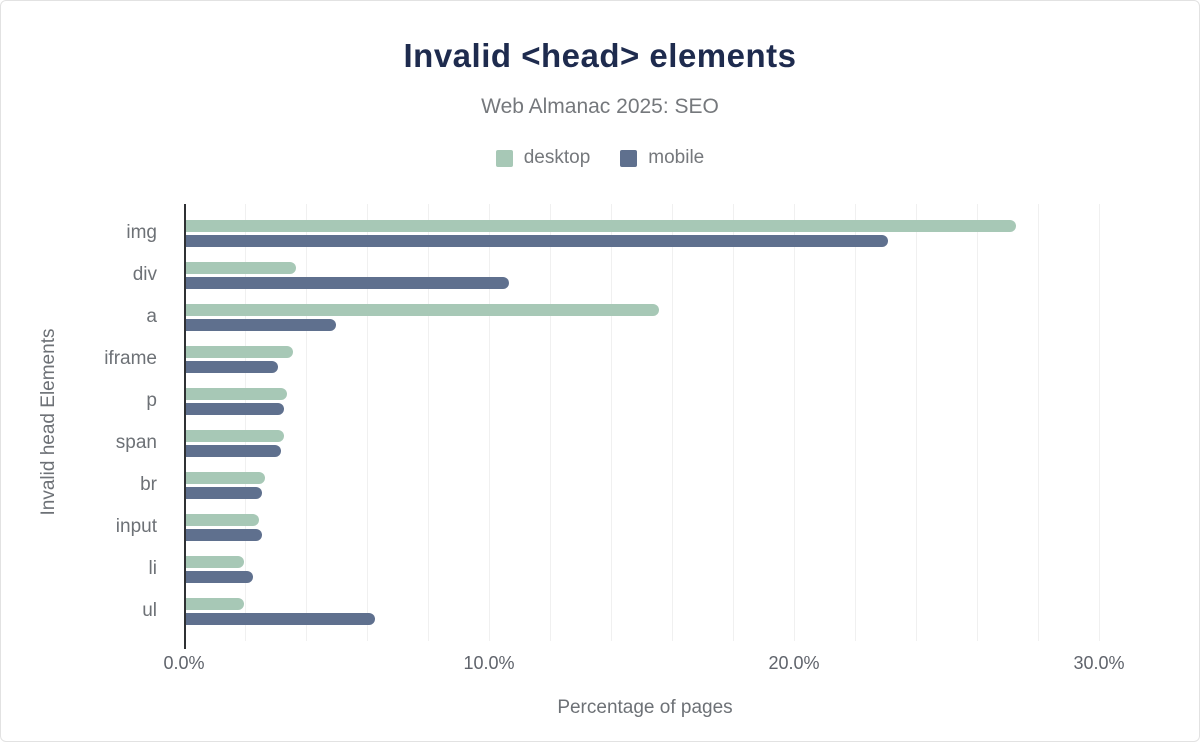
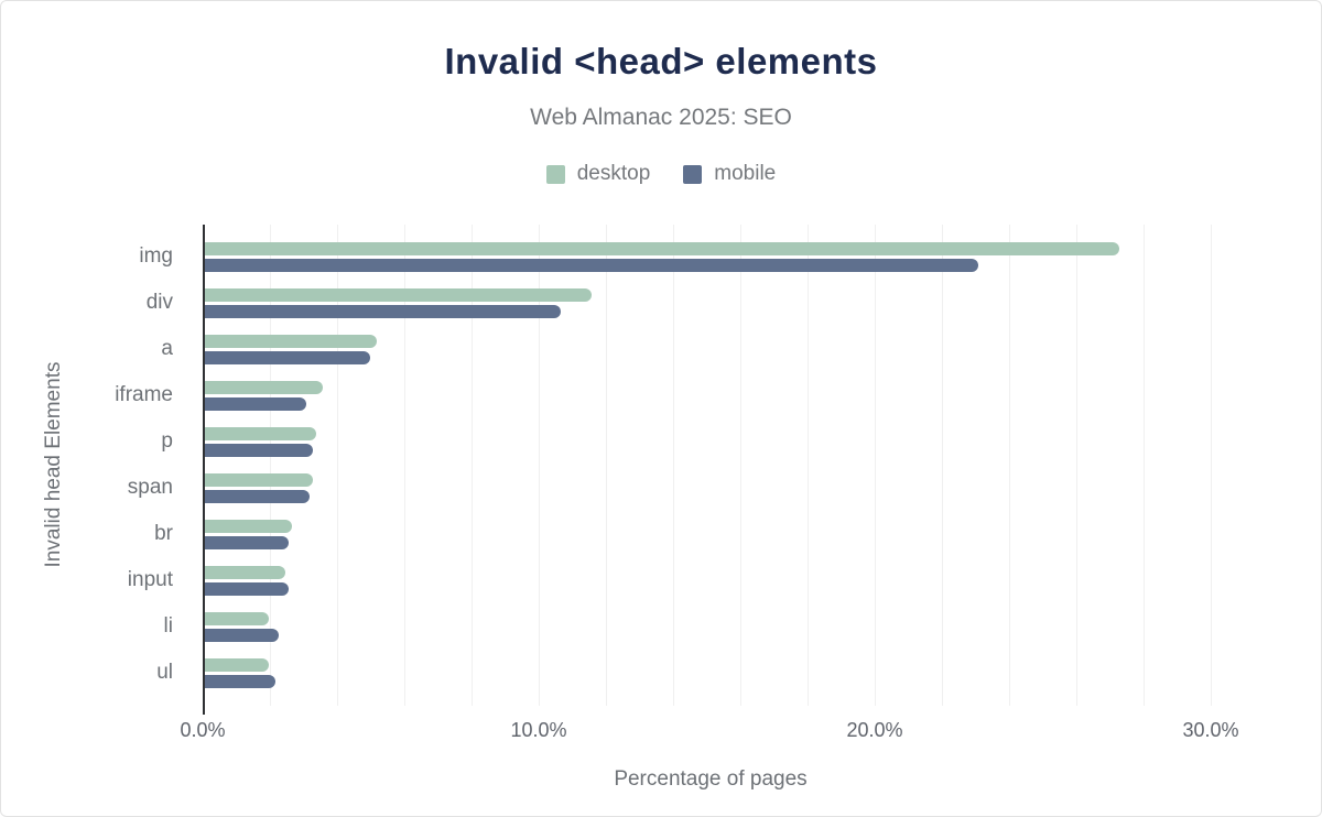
desktop/div: 3.6% -> 11.5%
desktop/a: 15.5% -> 5.1%
mobile/ul: 6.2% -> 2.1%
